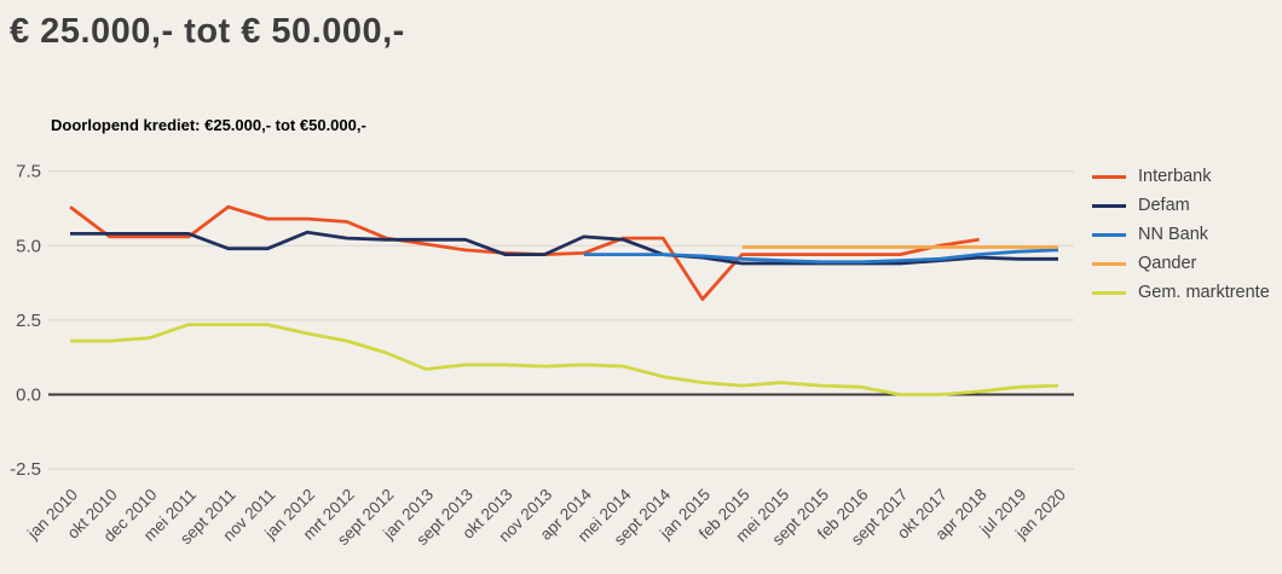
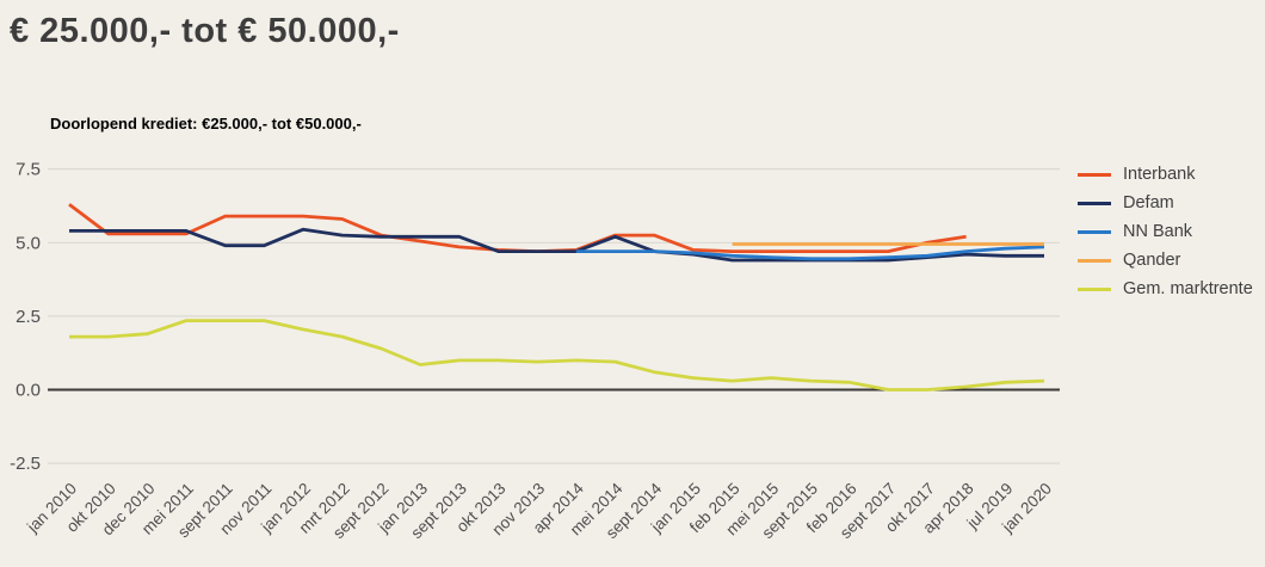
Interbank/sept 2011: 6.3 -> 5.9
Defam/apr 2014: 5.3 -> 4.7
Interbank/jan 2015: 3.2 -> 4.8
